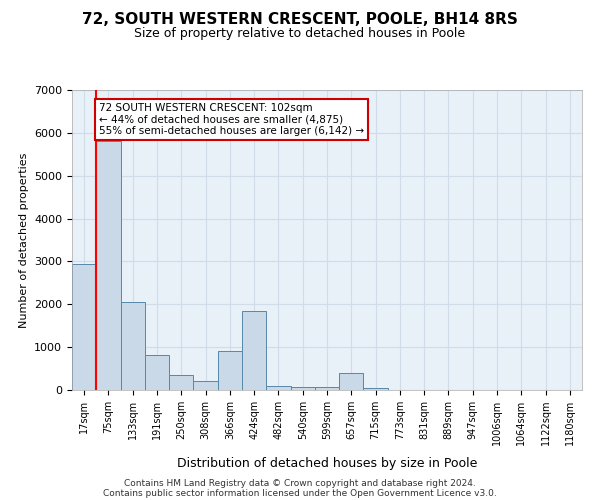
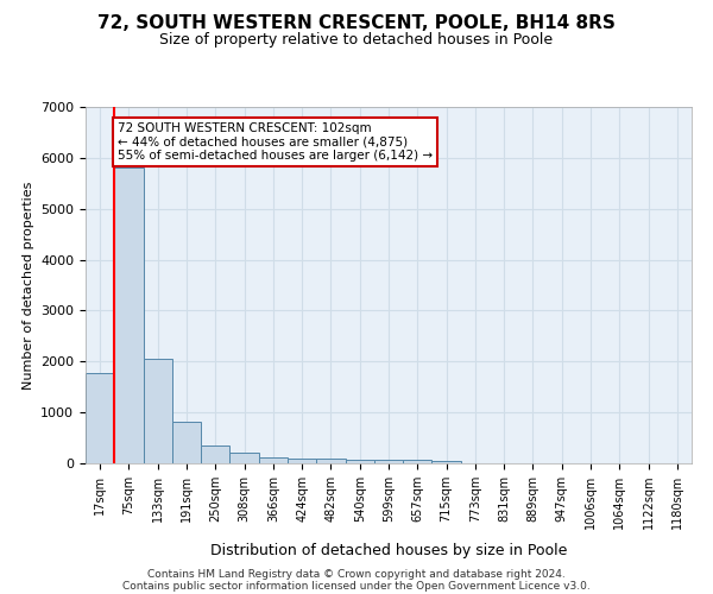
17sqm: 2950 -> 1780
366sqm: 900 -> 120
424sqm: 1850 -> 100
657sqm: 400 -> 60
